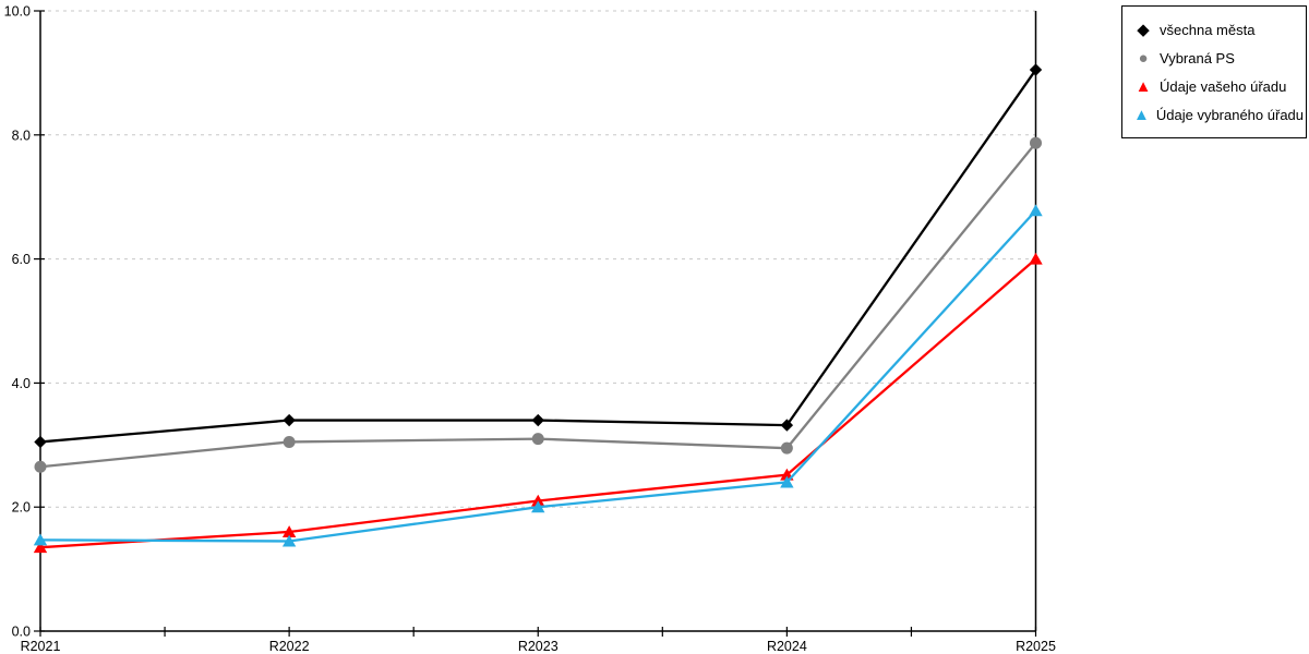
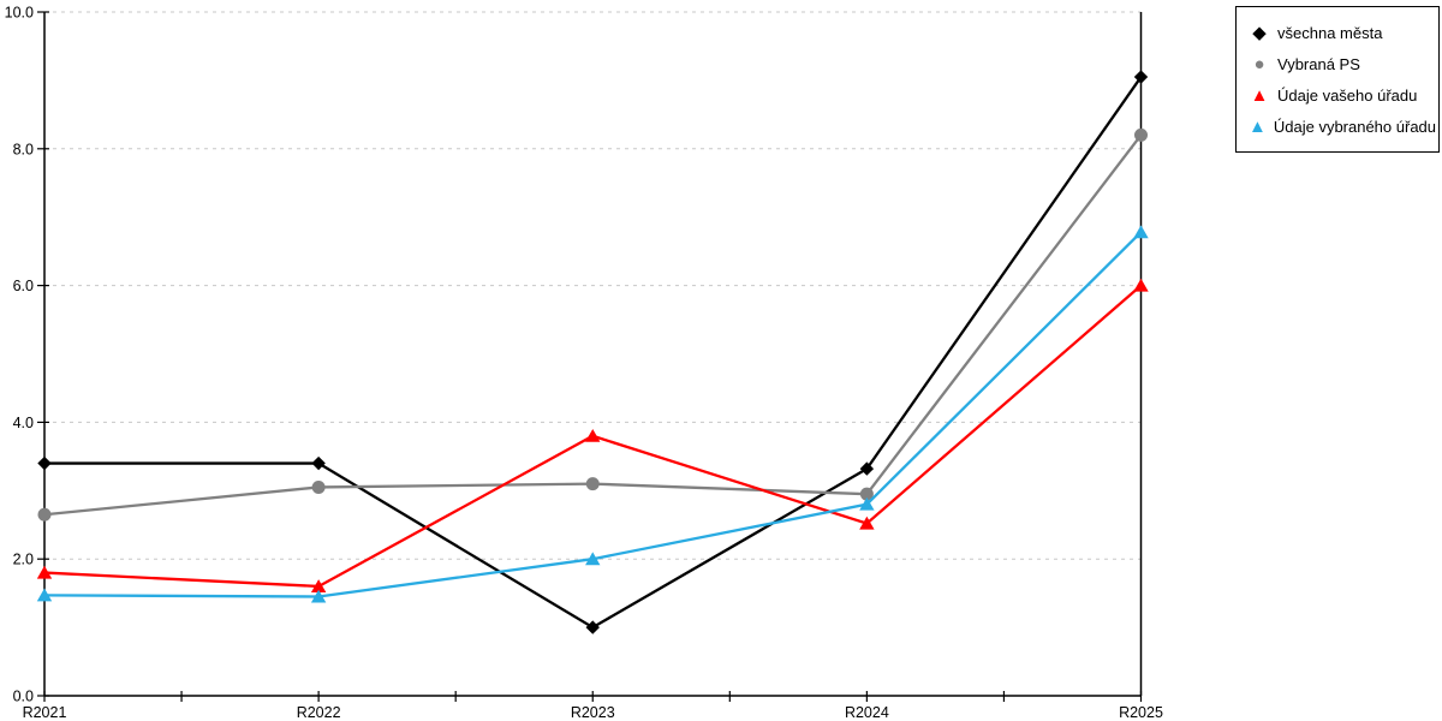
všechna města/R2021: 3.0 -> 3.4
Údaje vašeho úřadu/R2021: 1.4 -> 1.8
všechna města/R2023: 3.4 -> 1.0
Údaje vašeho úřadu/R2023: 2.1 -> 3.8
Údaje vybraného úřadu/R2024: 2.4 -> 2.8
Vybraná PS/R2025: 7.9 -> 8.2
